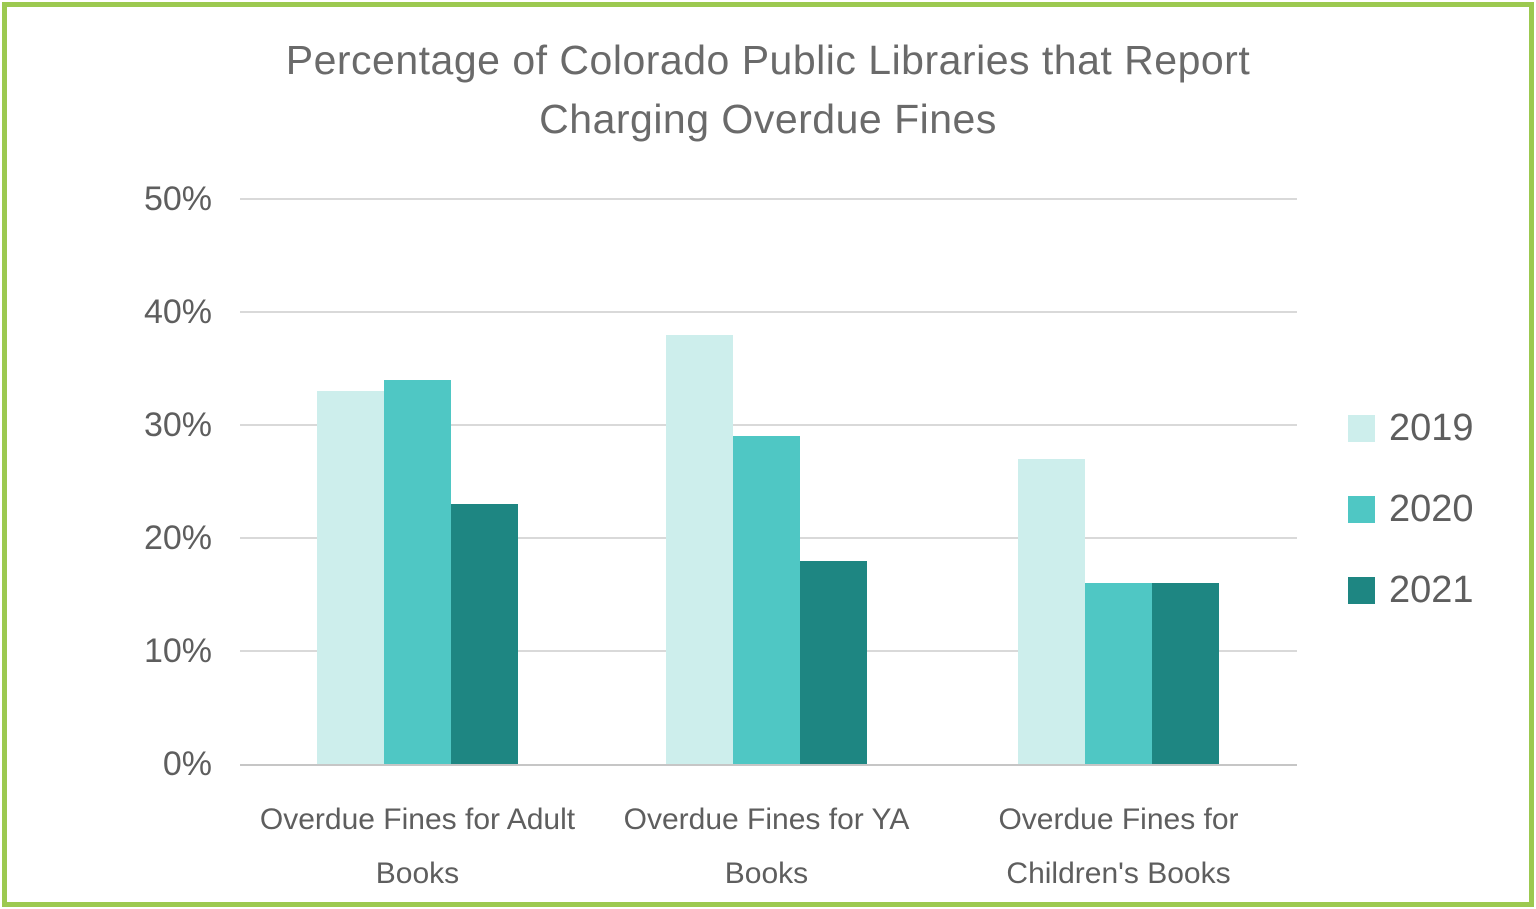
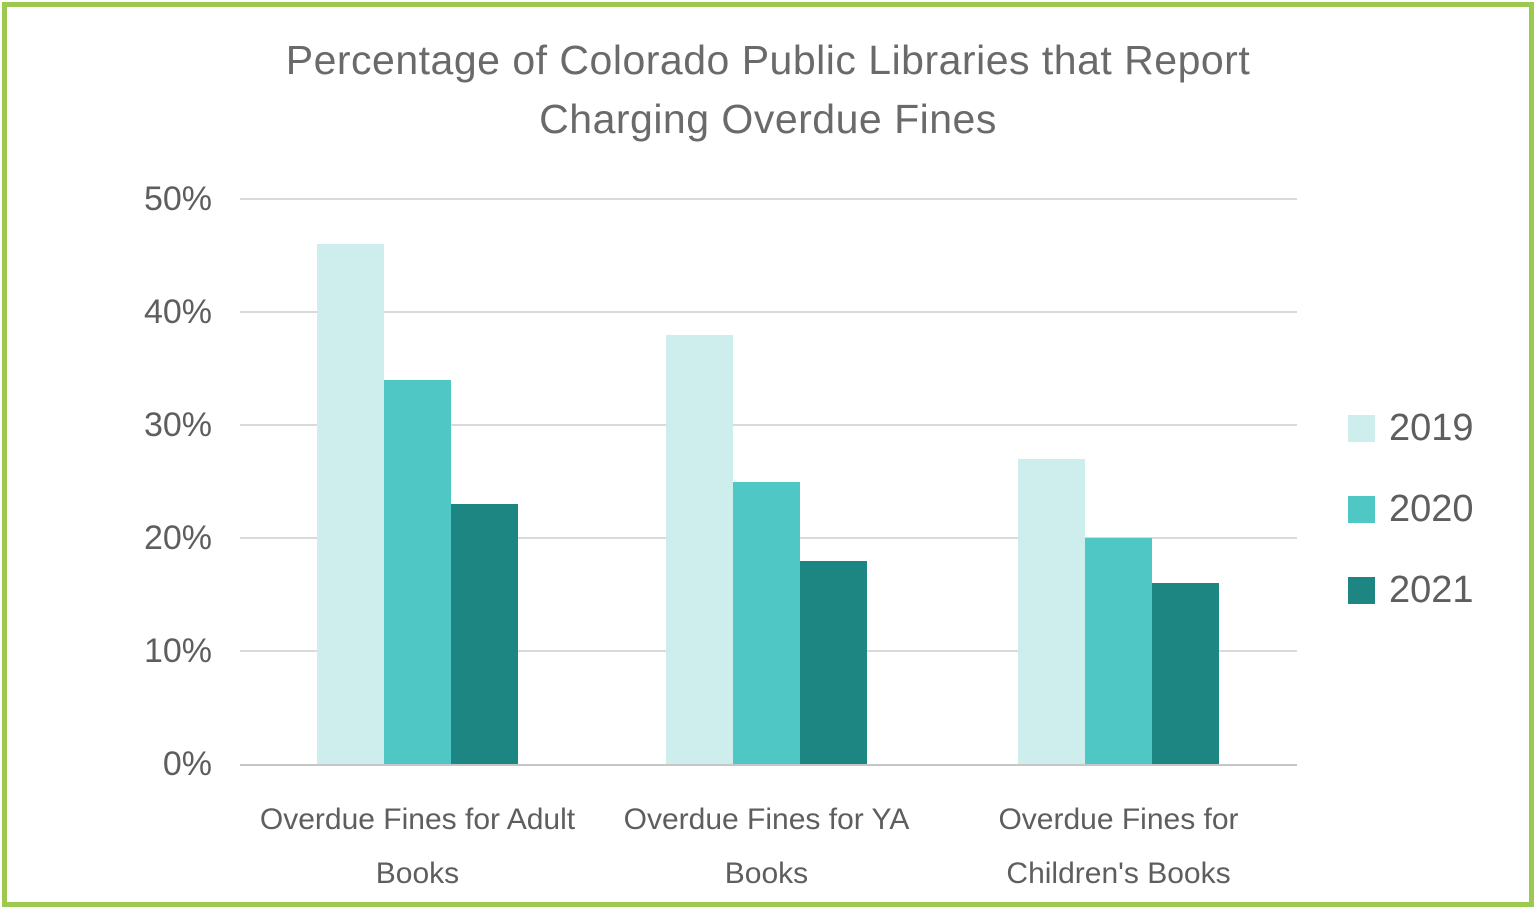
2019/Overdue Fines for Adult Books: 33% -> 46%
2020/Overdue Fines for YA Books: 29% -> 25%
2020/Overdue Fines for Children's Books: 16% -> 20%
